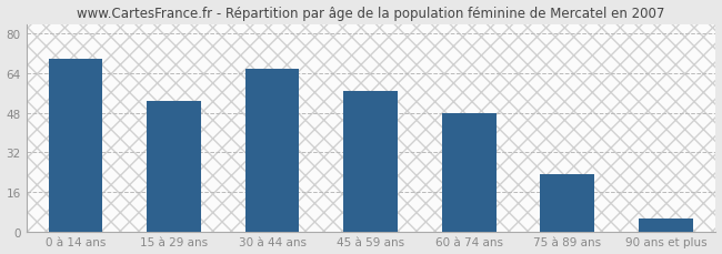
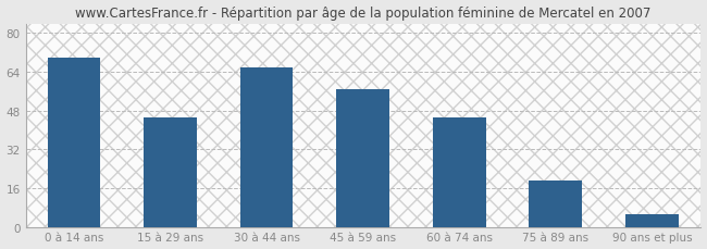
15 à 29 ans: 53 -> 45
60 à 74 ans: 48 -> 45
75 à 89 ans: 23 -> 19
